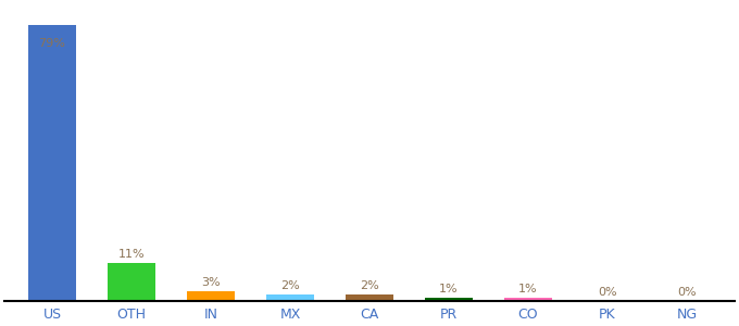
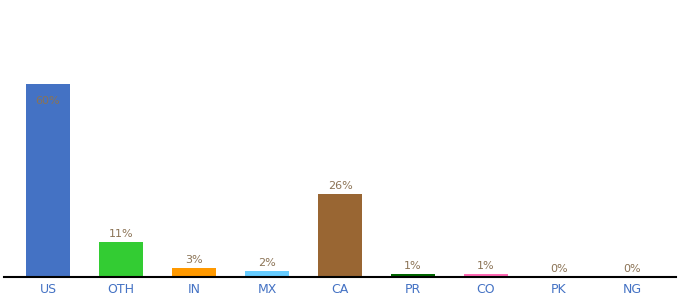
US: 79% -> 60%
CA: 2% -> 26%
